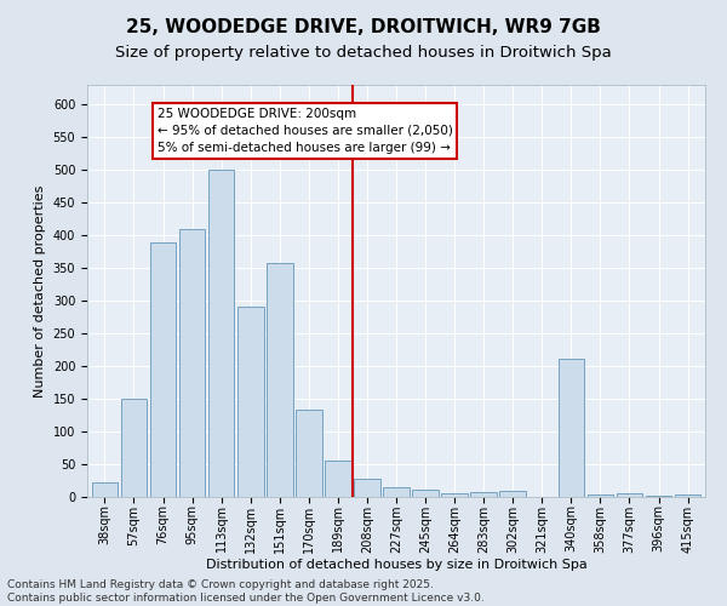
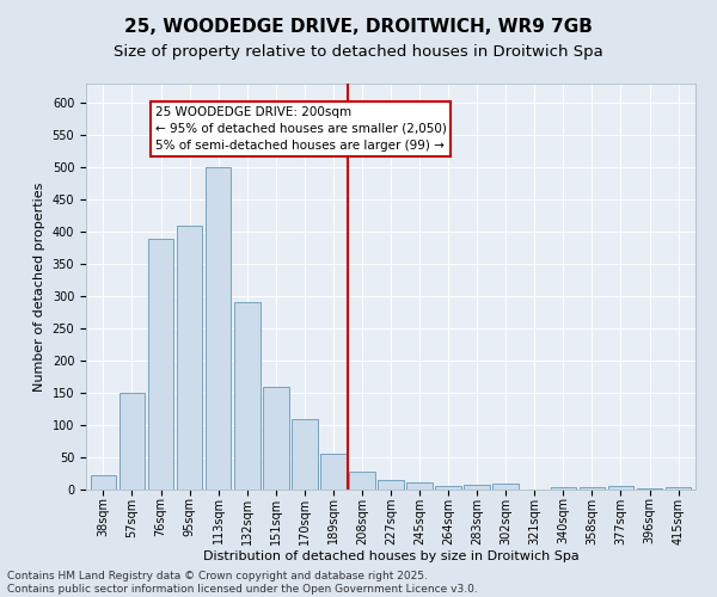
151sqm: 358 -> 160
170sqm: 134 -> 110
340sqm: 212 -> 4
